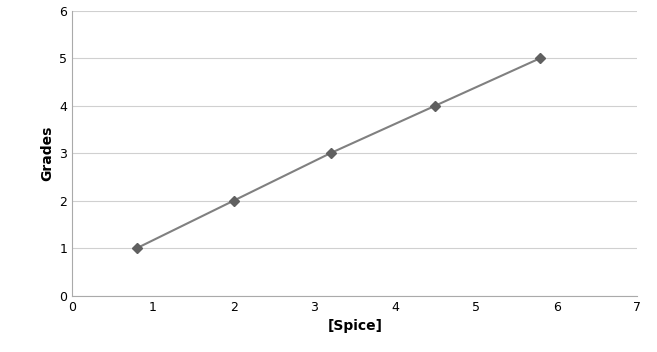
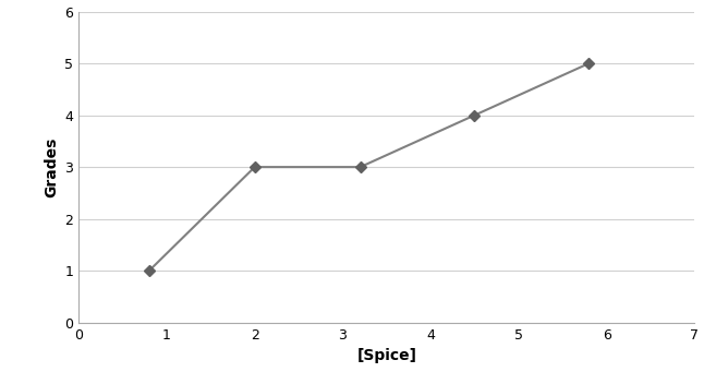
2: 2 -> 3
